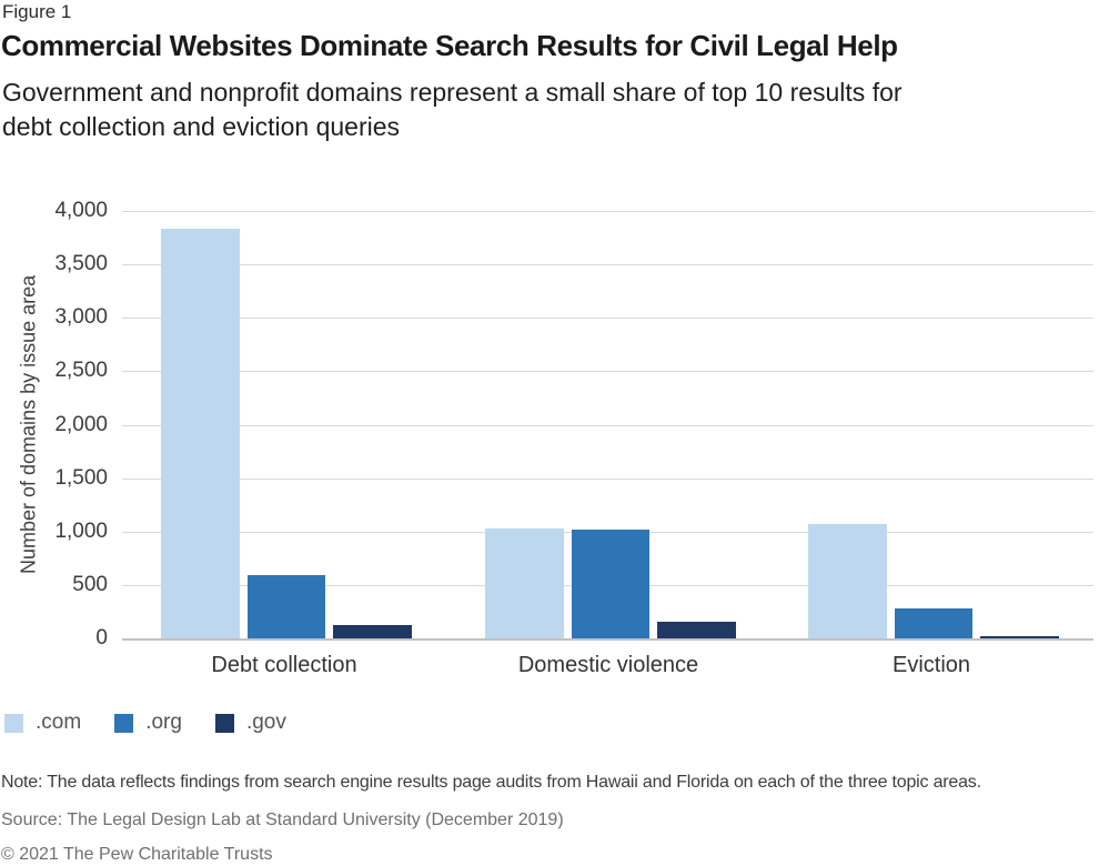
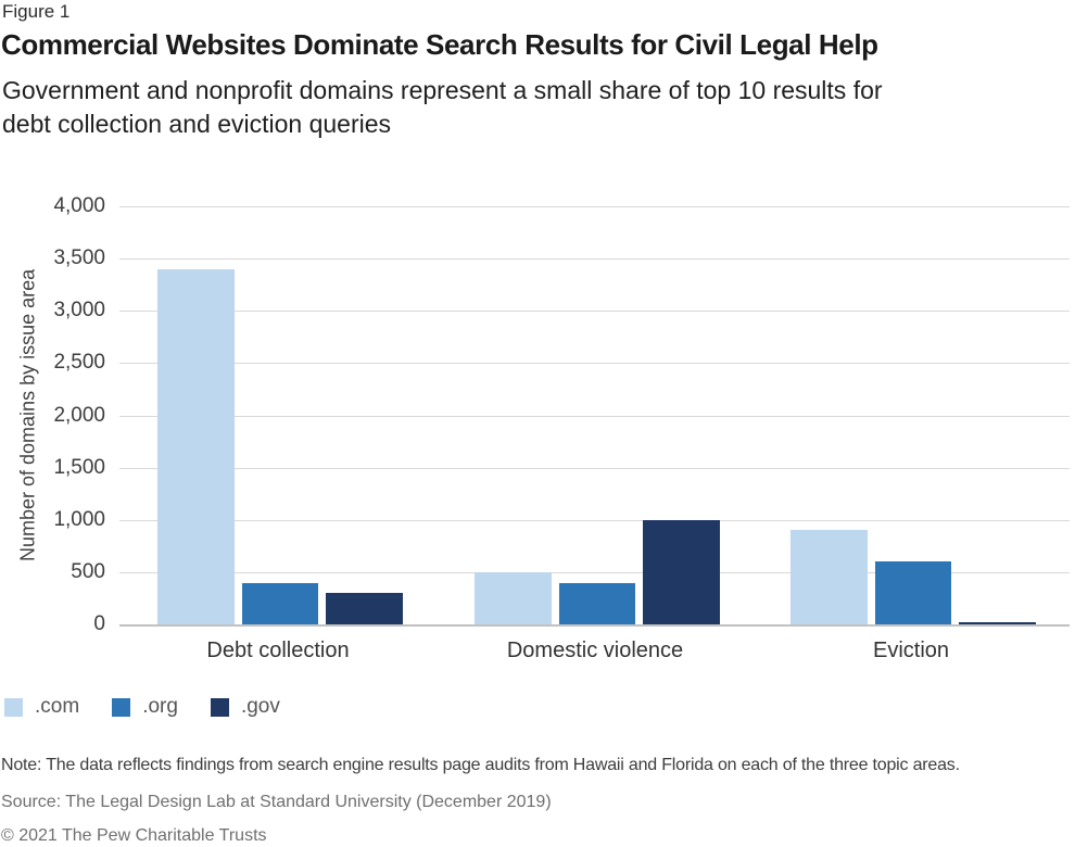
.com/Debt collection: 3800 -> 3400
.org/Debt collection: 600 -> 400
.gov/Debt collection: 100 -> 300
.com/Domestic violence: 1000 -> 500
.org/Domestic violence: 1000 -> 400
.gov/Domestic violence: 200 -> 1000
.com/Eviction: 1100 -> 900
.org/Eviction: 300 -> 600
